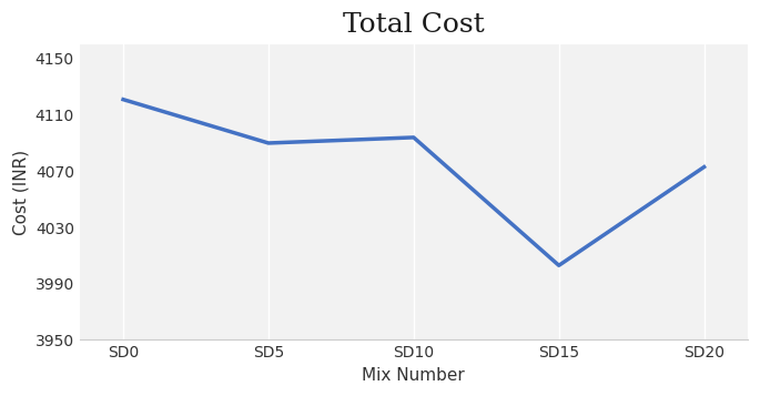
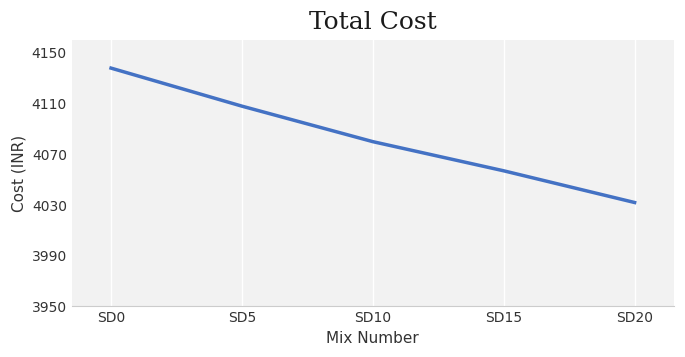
SD0: 4121 -> 4138
SD5: 4090 -> 4108
SD10: 4094 -> 4080
SD15: 4003 -> 4057
SD20: 4073 -> 4032
